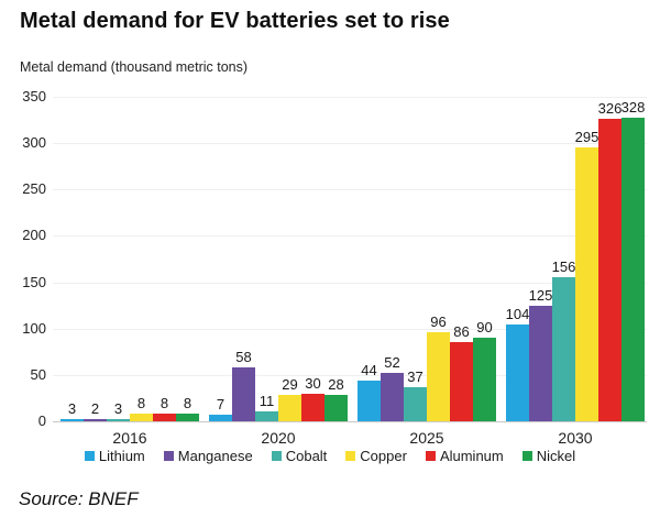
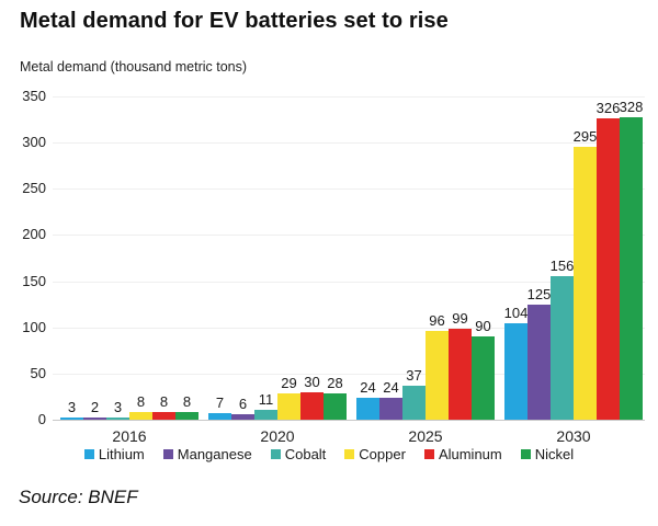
Manganese/2020: 58 -> 6
Lithium/2025: 44 -> 24
Manganese/2025: 52 -> 24
Aluminum/2025: 86 -> 99
